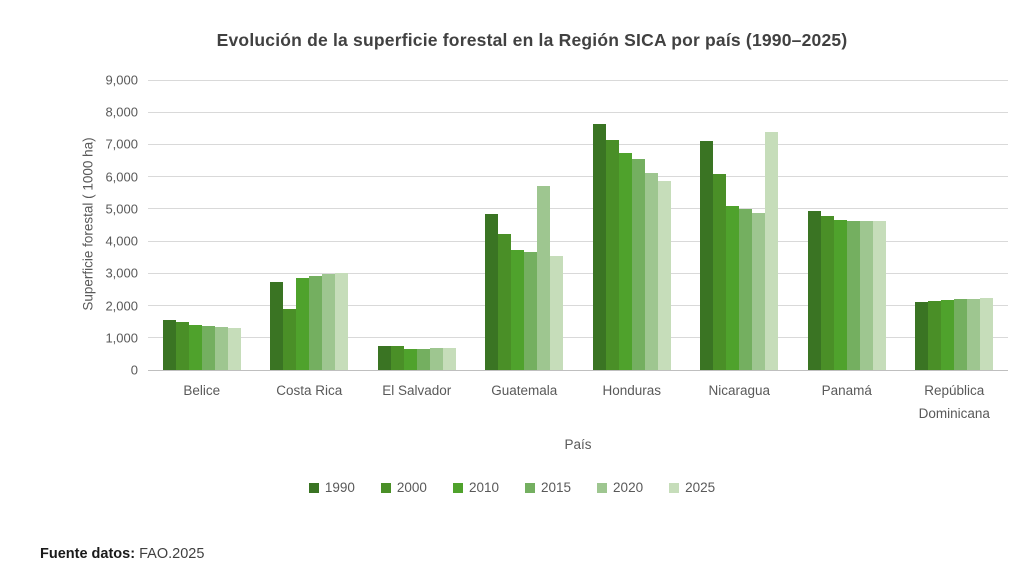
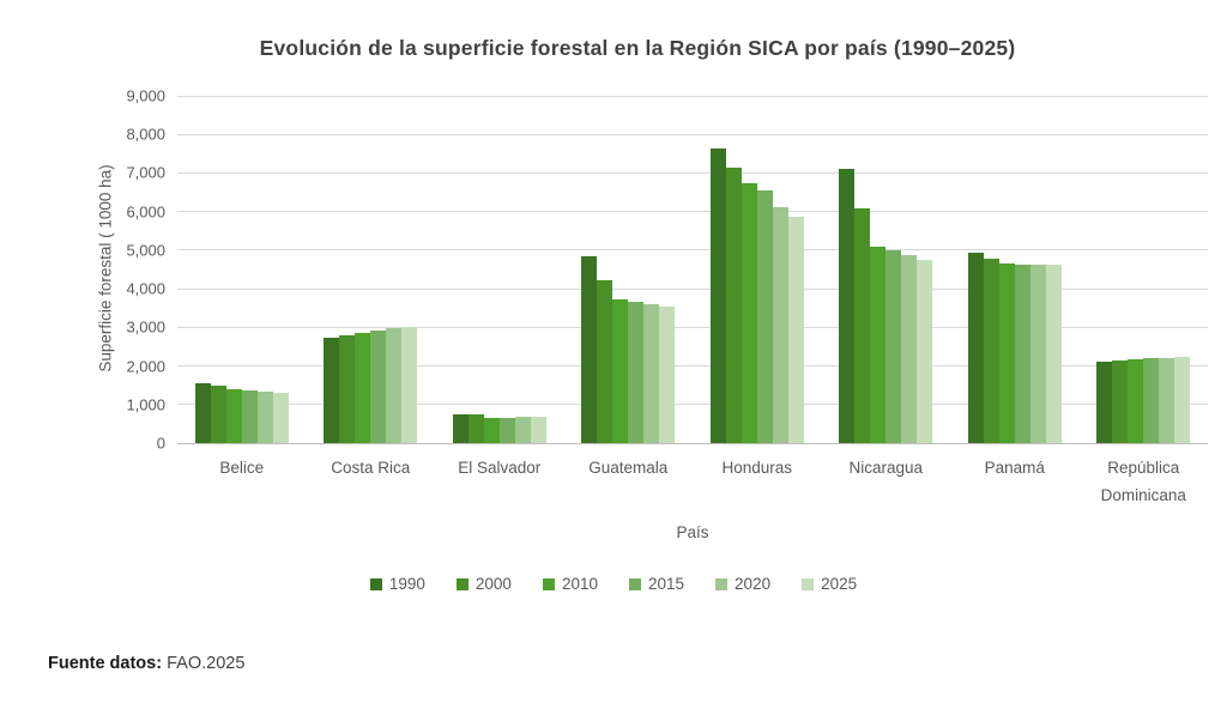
2000/Costa Rica: 1900 -> 2800
2020/Guatemala: 5700 -> 3600
2025/Nicaragua: 7400 -> 4800
